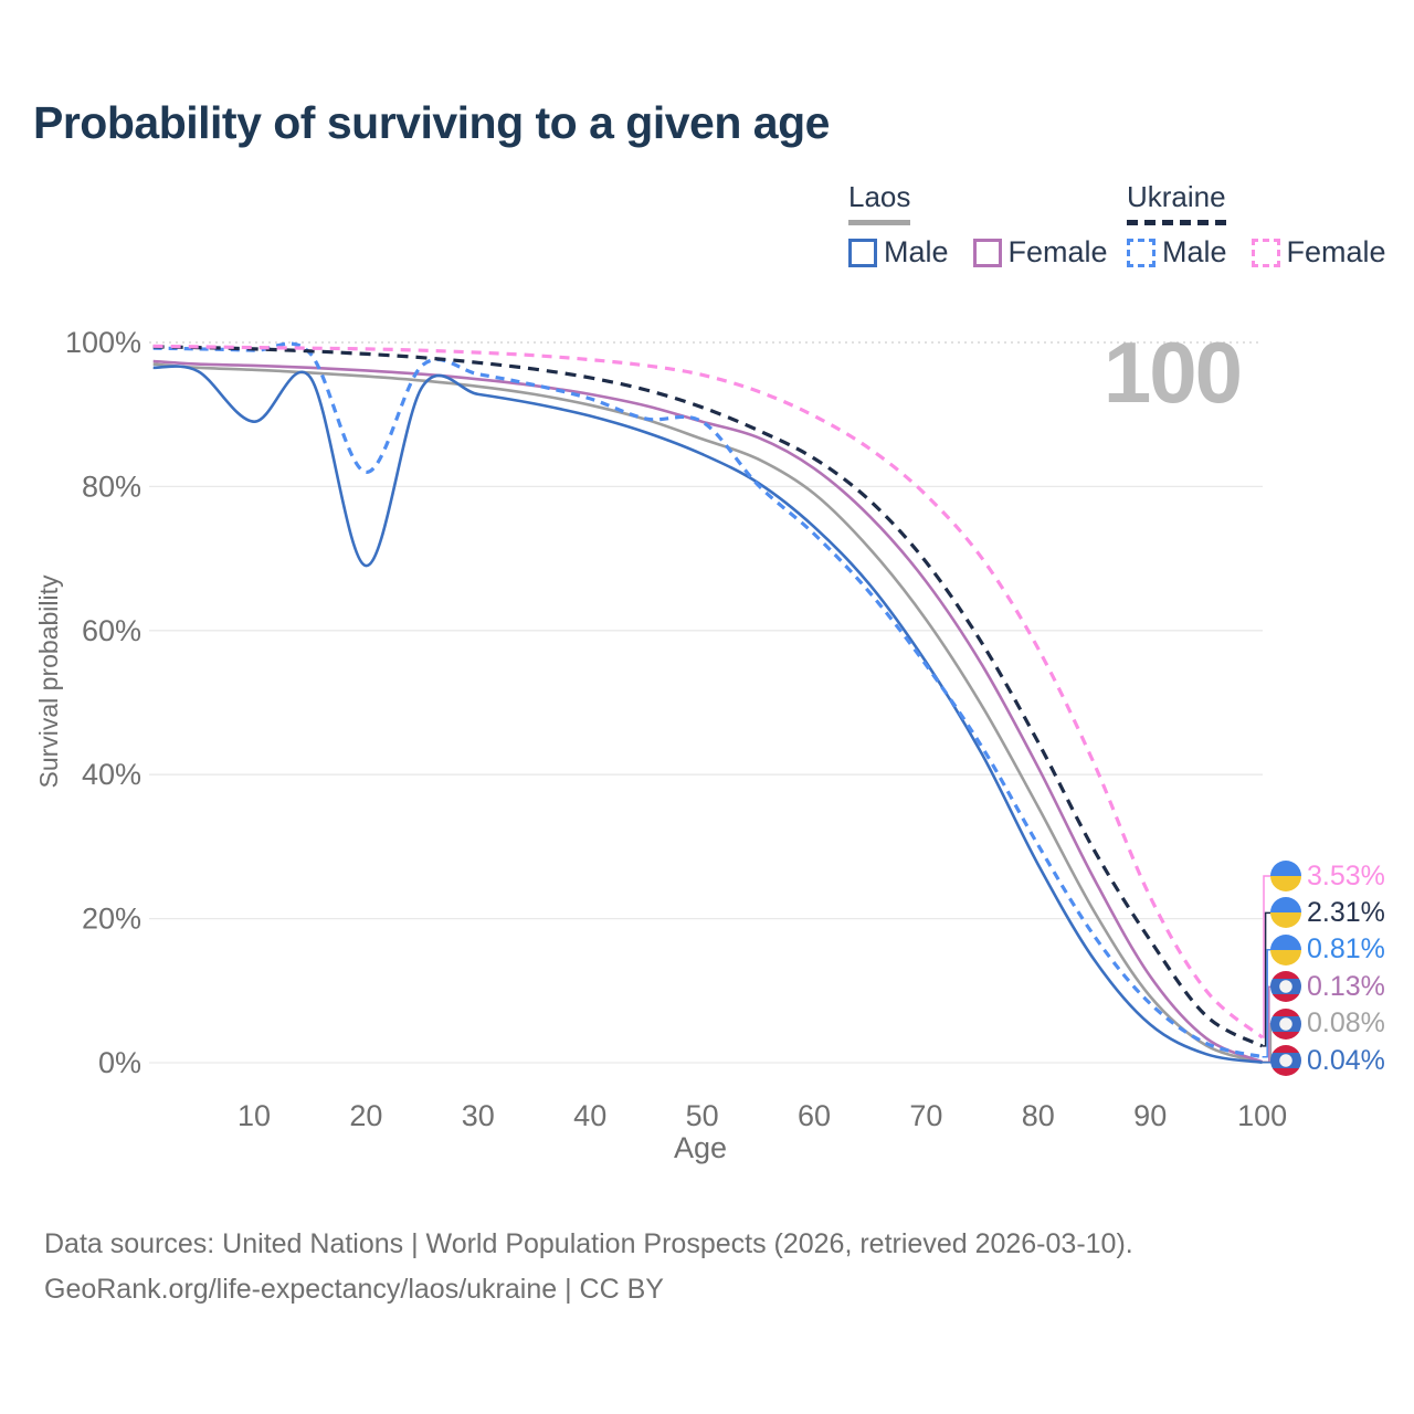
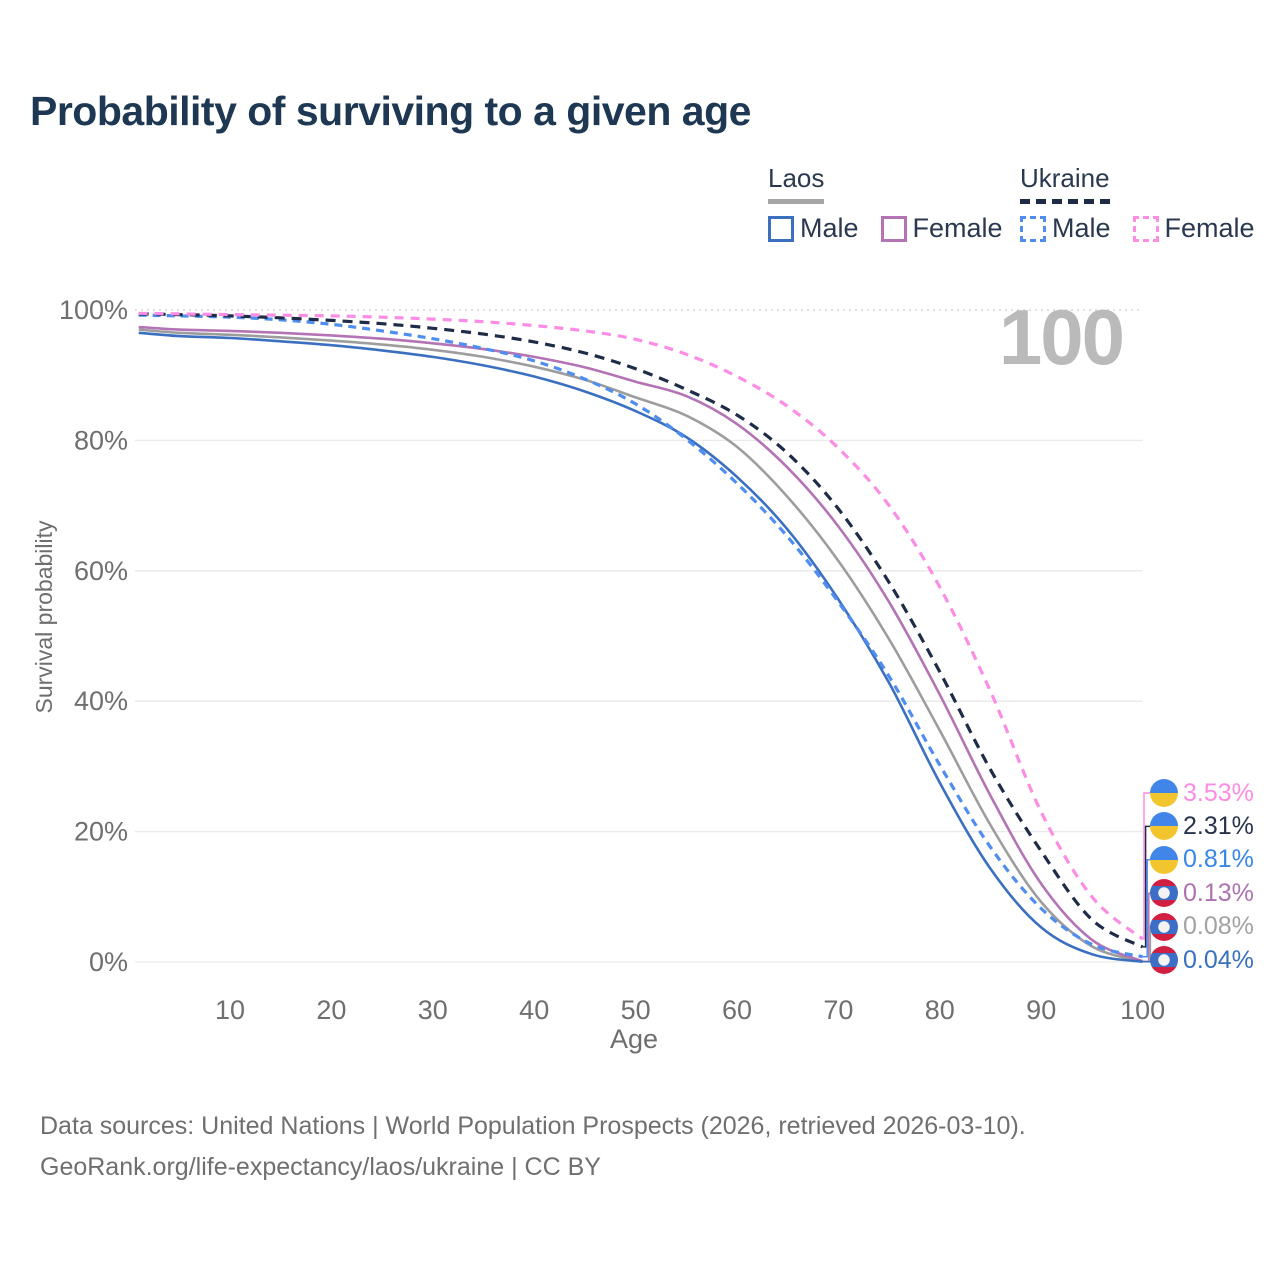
Laos Male/10: 89% -> 96%
Laos Male/20: 69% -> 95%
Ukraine Male/20: 82% -> 98%
Ukraine Male/50: 89% -> 86%
